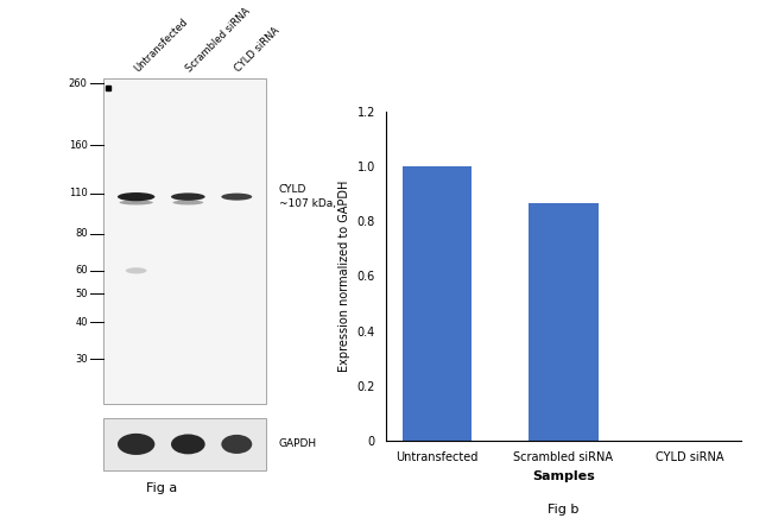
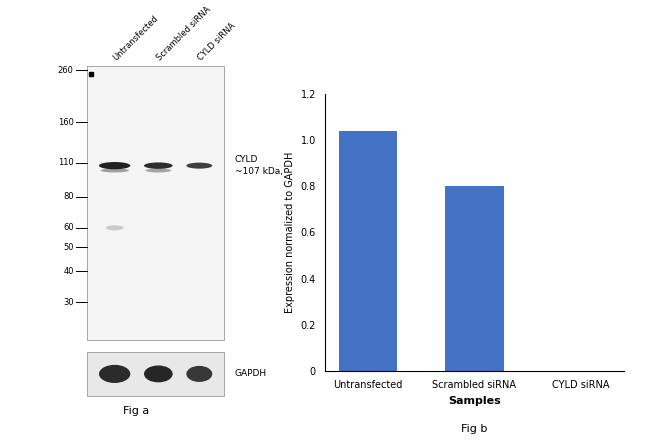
Untransfected: 1.000 -> 1.040
Scrambled siRNA: 0.865 -> 0.800
